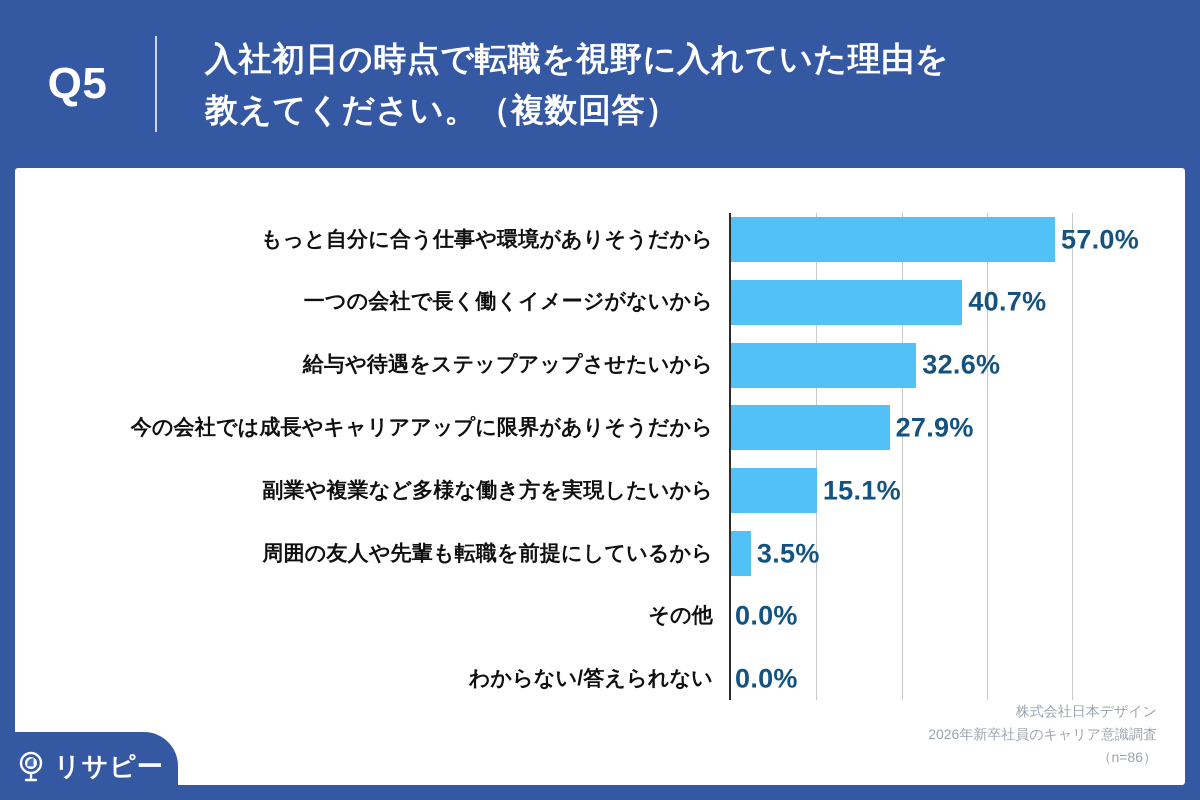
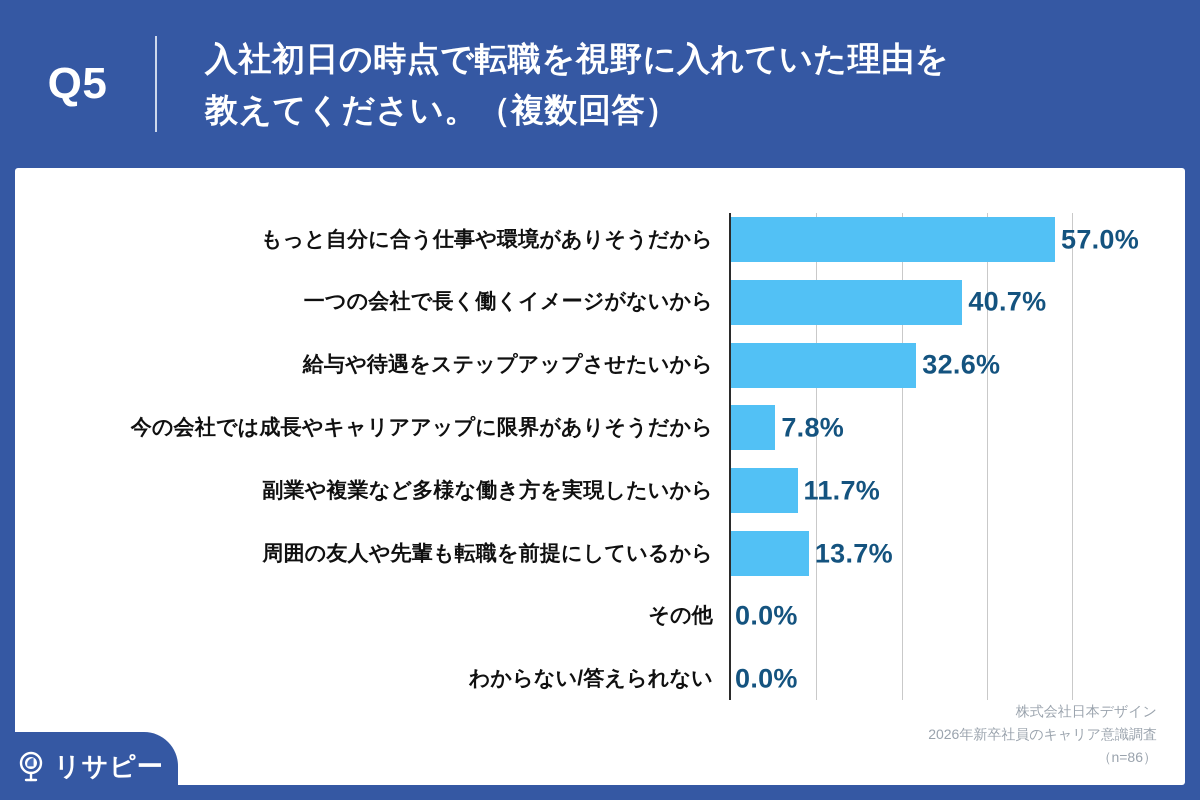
今の会社では成長やキャリアアップに限界がありそうだから: 27.9% -> 7.8%
副業や複業など多様な働き方を実現したいから: 15.1% -> 11.7%
周囲の友人や先輩も転職を前提にしているから: 3.5% -> 13.7%
